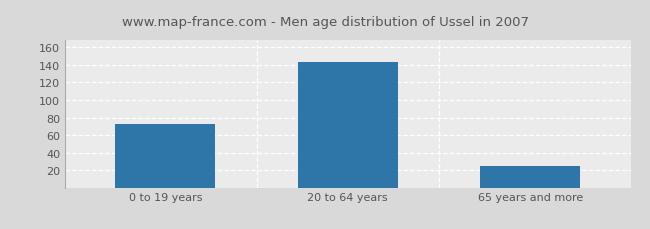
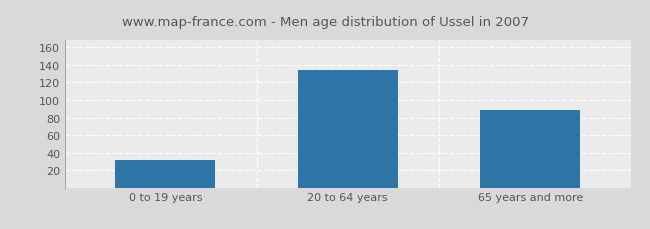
0 to 19 years: 73 -> 32
20 to 64 years: 143 -> 134
65 years and more: 25 -> 88
